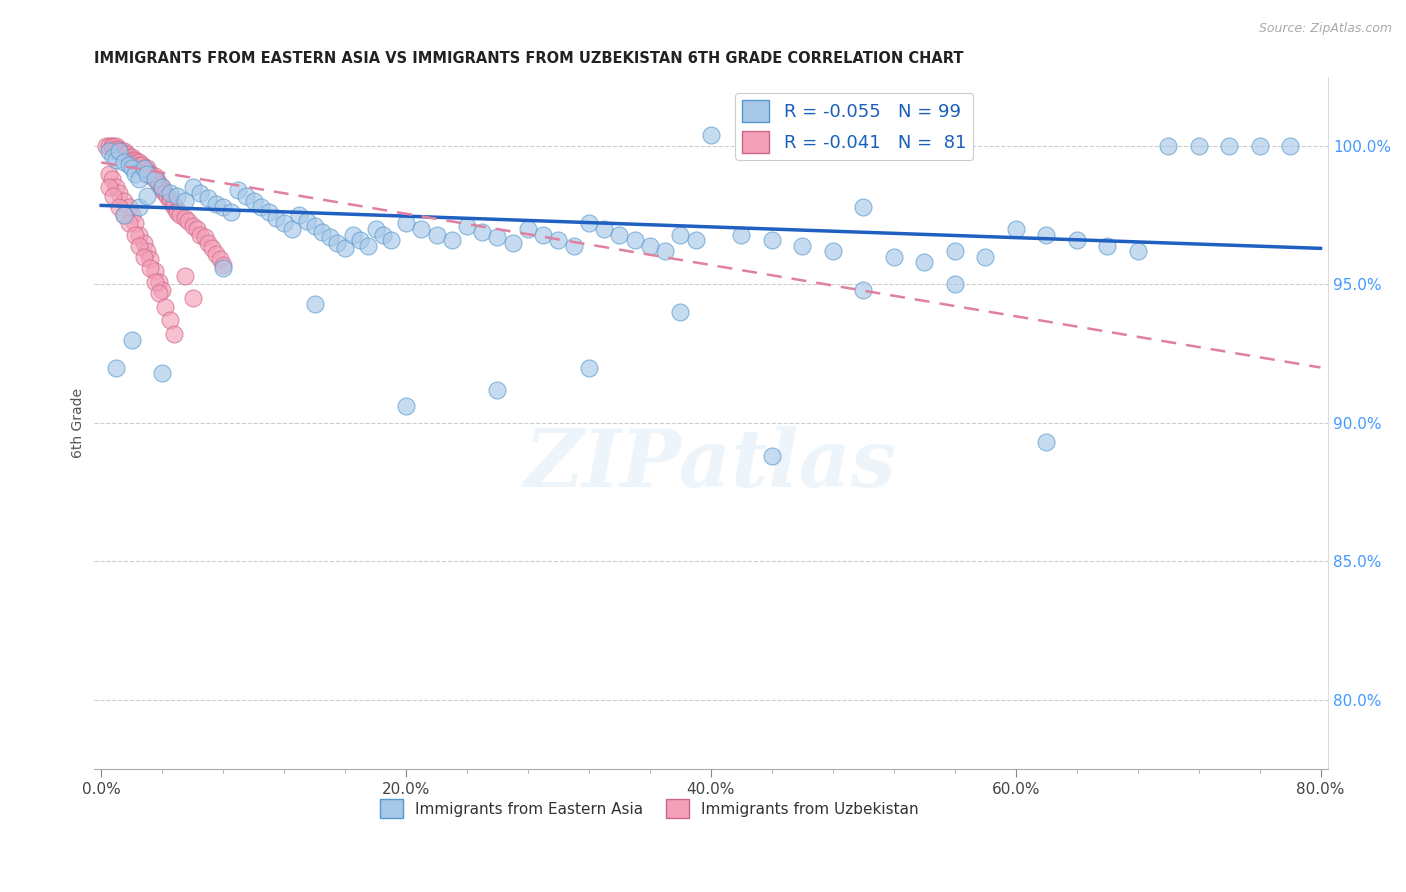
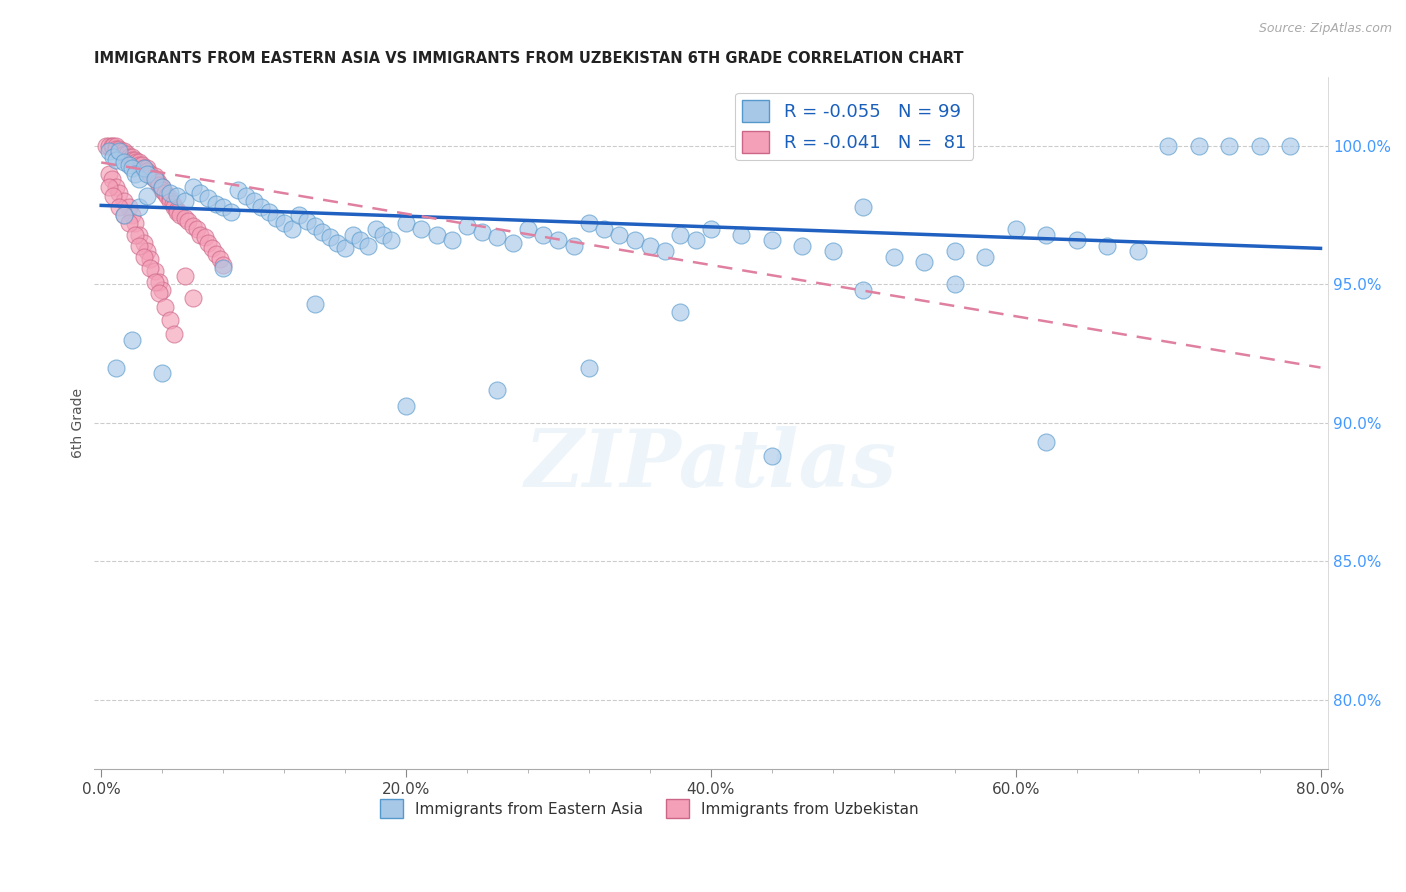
Immigrants from Eastern Asia/40.0%: 100.4% -> 97.0%
